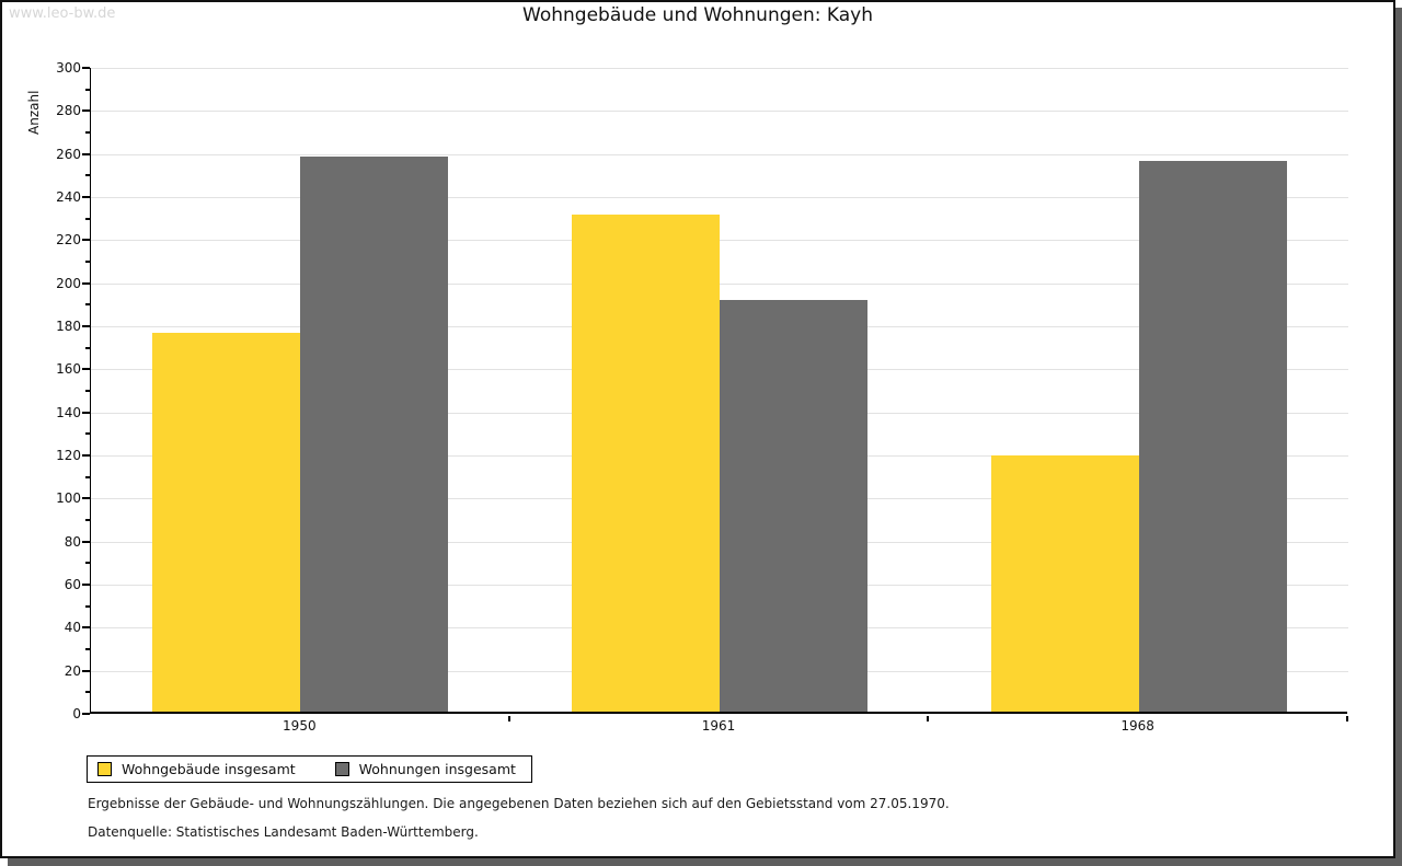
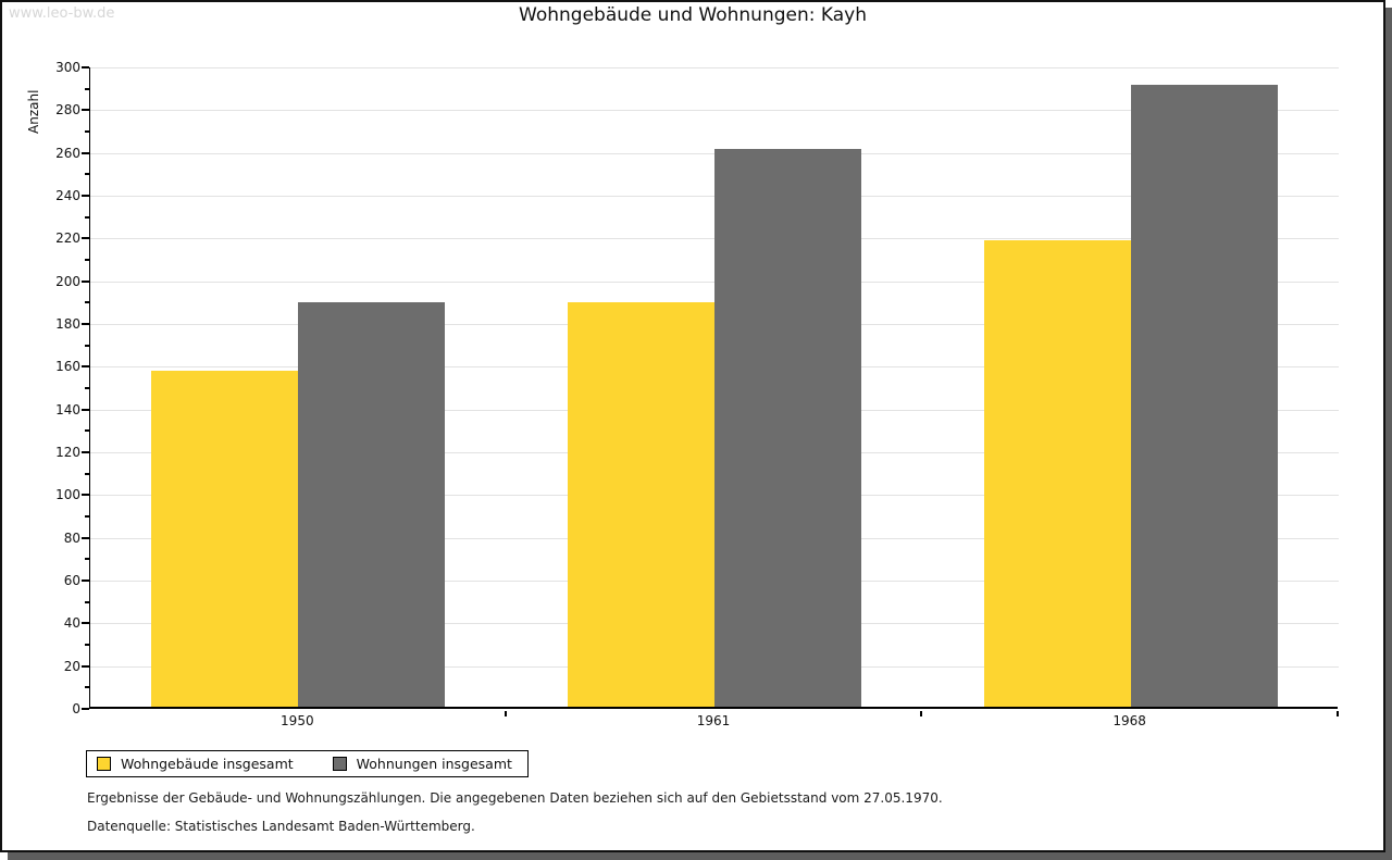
Wohngebäude insgesamt/1950: 176 -> 157
Wohnungen insgesamt/1950: 258 -> 189
Wohngebäude insgesamt/1961: 231 -> 189
Wohnungen insgesamt/1961: 191 -> 261
Wohngebäude insgesamt/1968: 119 -> 218
Wohnungen insgesamt/1968: 256 -> 291
